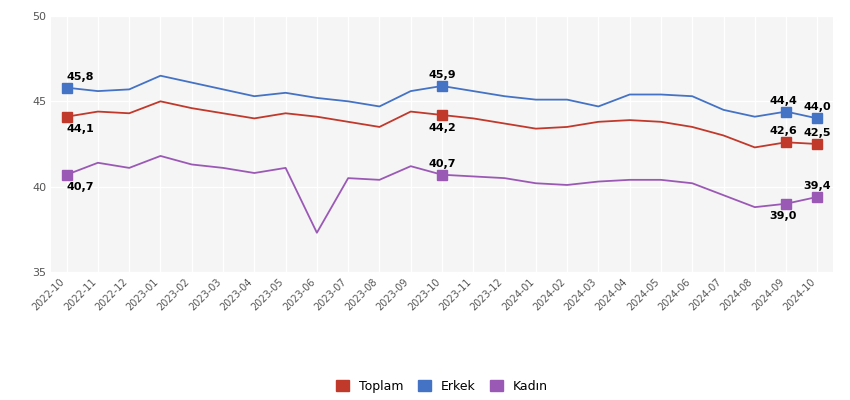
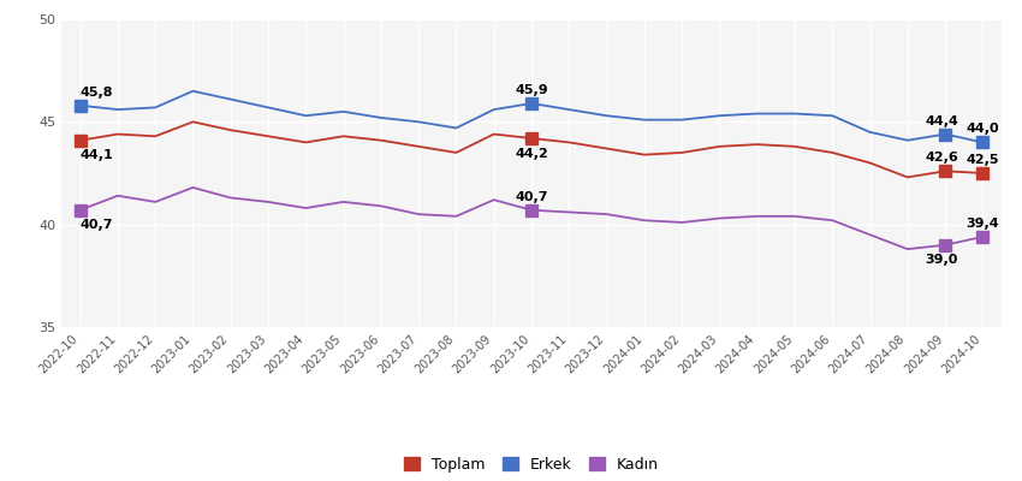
Kadın/2023-06: 37.3 -> 40.9
Erkek/2024-03: 44.7 -> 45.3
